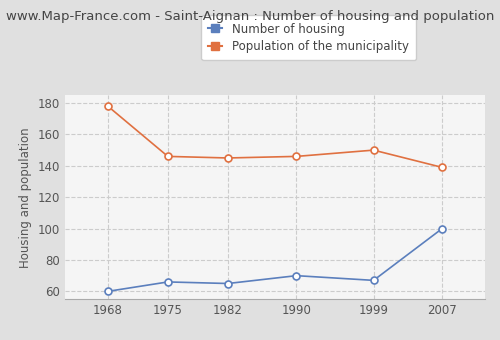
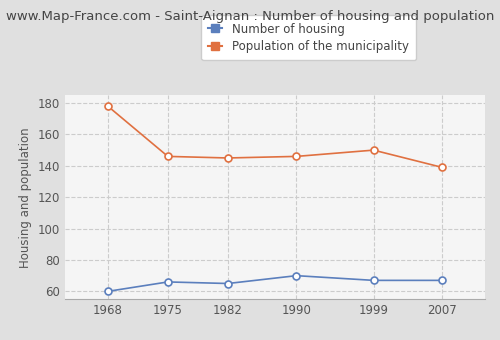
Number of housing/2007: 100 -> 67
